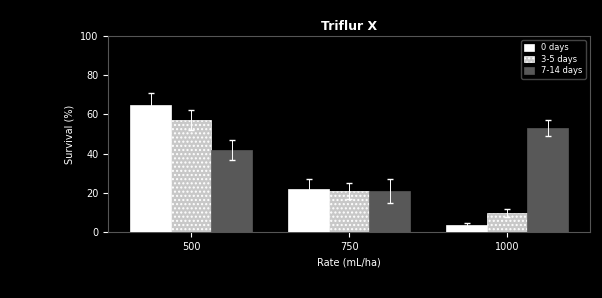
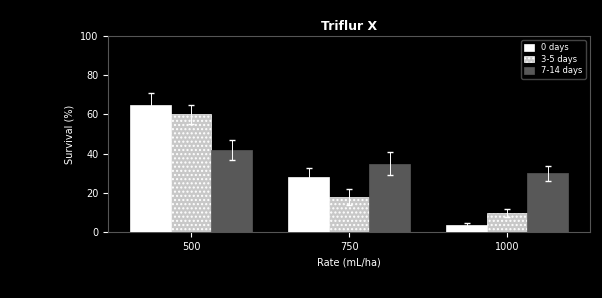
3-5 days/500: 57 -> 60
0 days/750: 22 -> 28
3-5 days/750: 21 -> 18
7-14 days/750: 21 -> 35
7-14 days/1000: 53 -> 30
